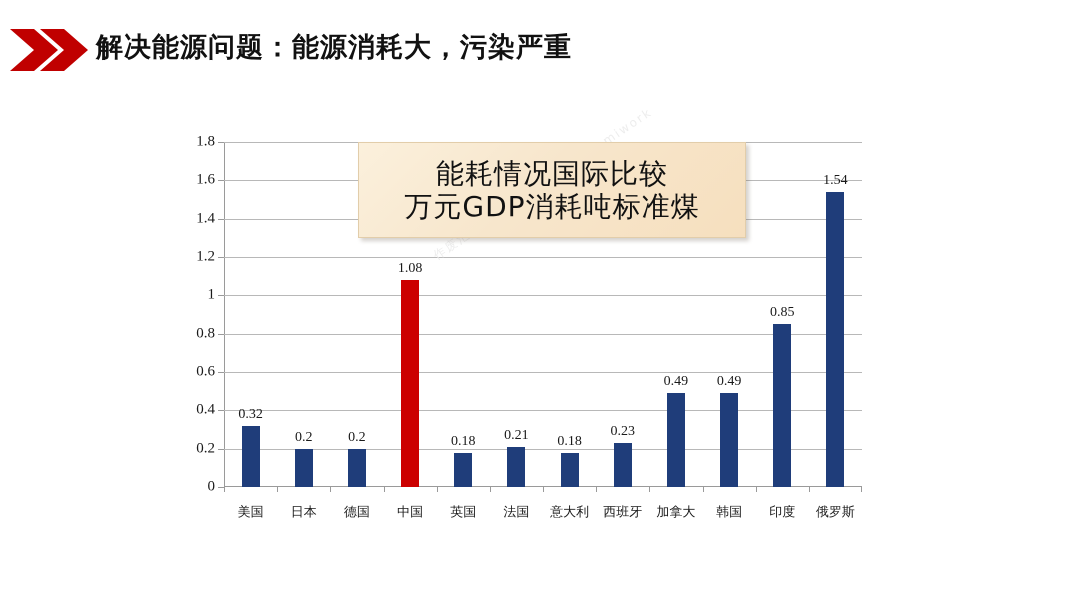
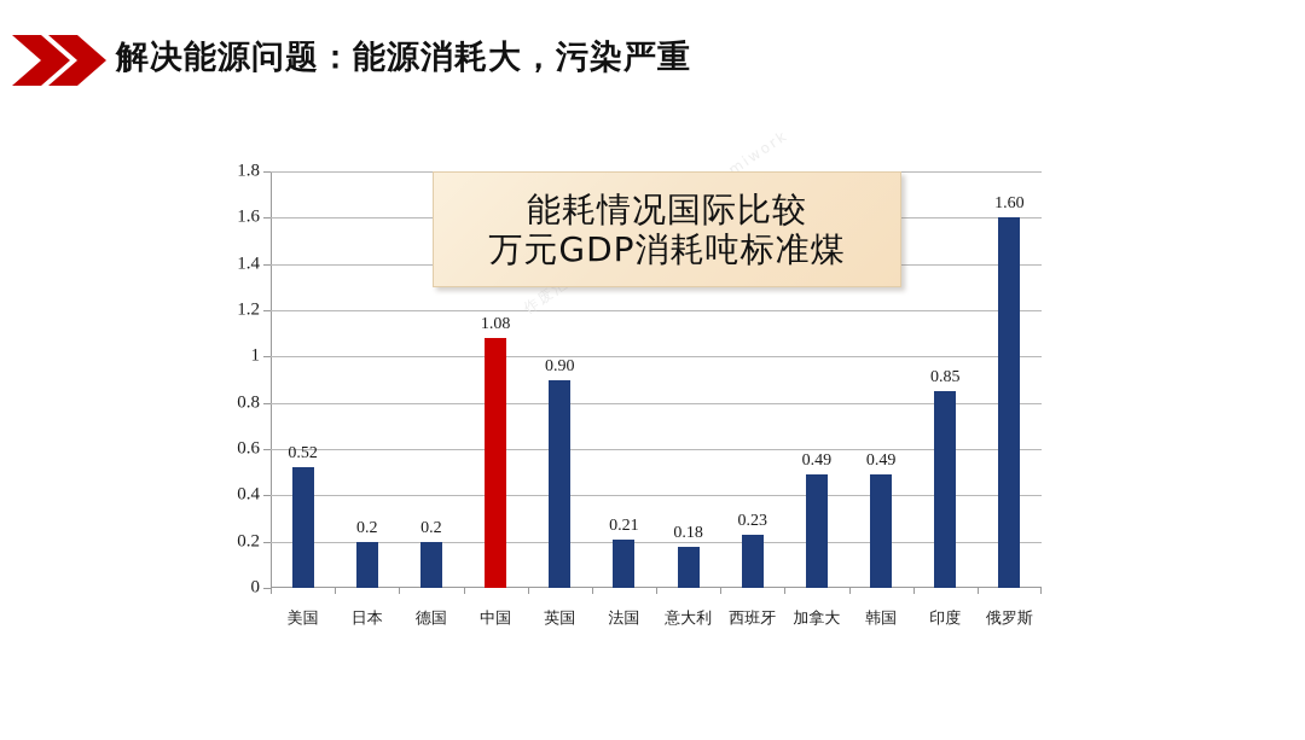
美国: 0.32 -> 0.52
英国: 0.18 -> 0.90
俄罗斯: 1.54 -> 1.60
